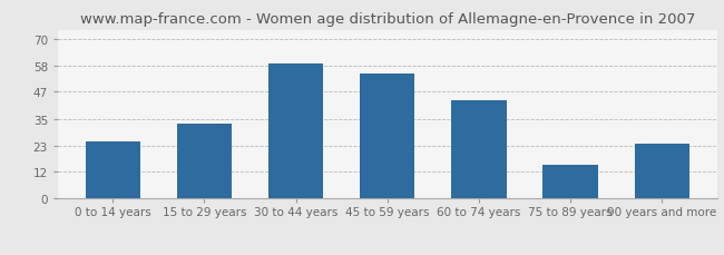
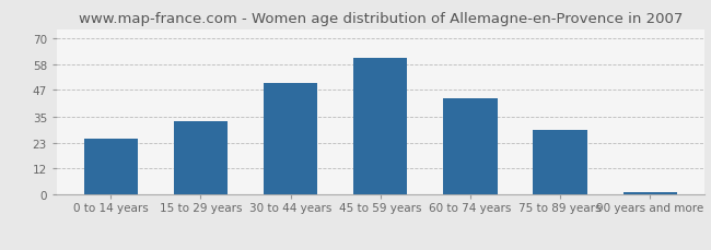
30 to 44 years: 59 -> 50
45 to 59 years: 55 -> 61
75 to 89 years: 15 -> 29
90 years and more: 24 -> 1
